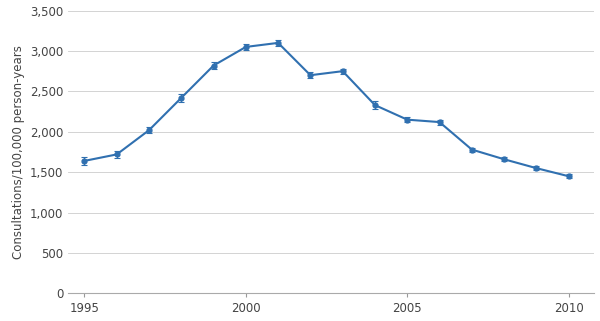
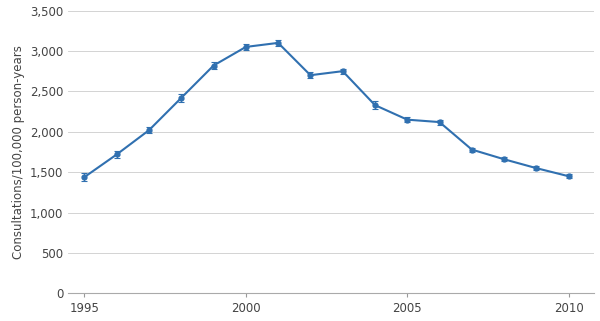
1995: 1,640 -> 1,440
